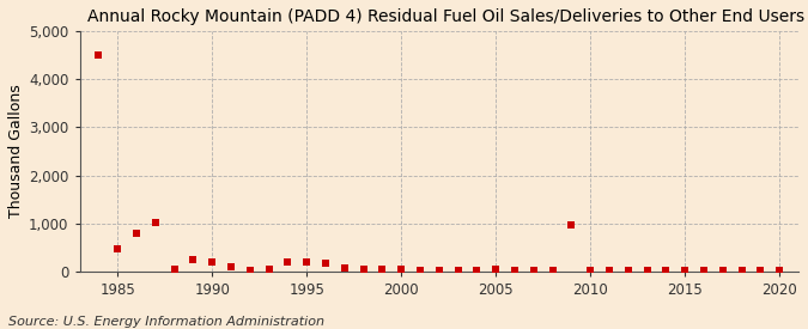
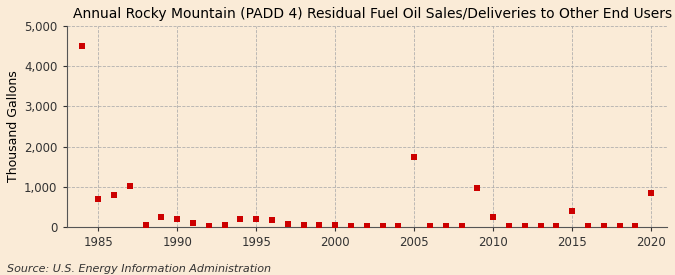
1985: 470 -> 700
2005: 40 -> 1,750
2010: 20 -> 250
2015: 10 -> 400
2020: 10 -> 850
